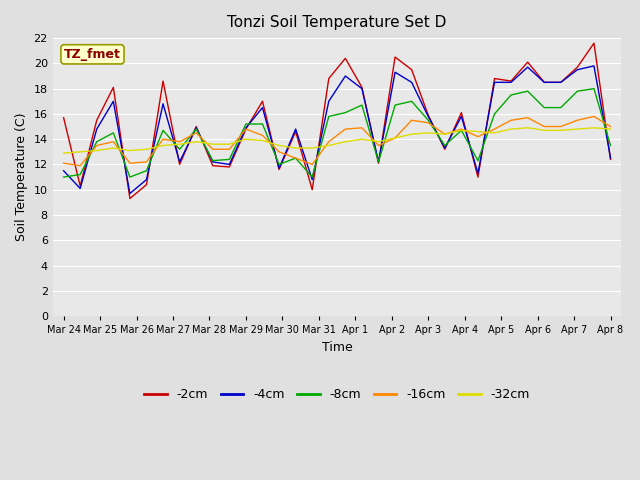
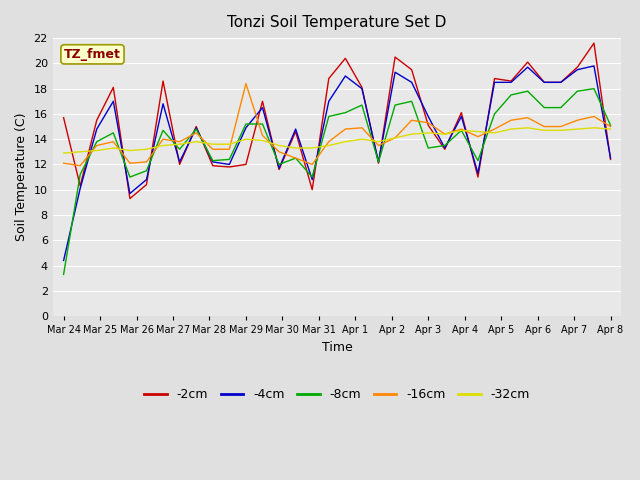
-4cm/Mar 24: 11.5 -> 4.4
-8cm/Mar 24: 11.0 -> 3.3
-2cm/Mar 29: 14.8 -> 12.0
-16cm/Mar 29: 14.8 -> 18.4
-2cm/Apr 3: 15.9 -> 15.1
-8cm/Apr 3: 15.5 -> 13.3
-8cm/Apr 8: 13.5 -> 15.1
